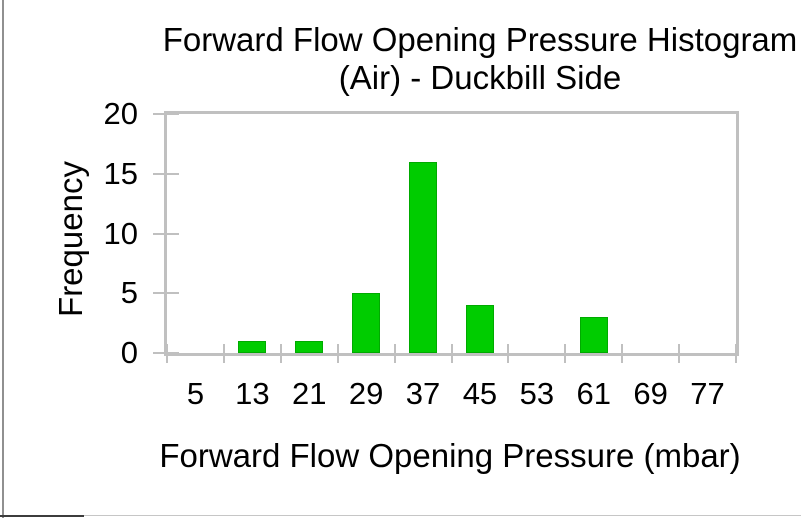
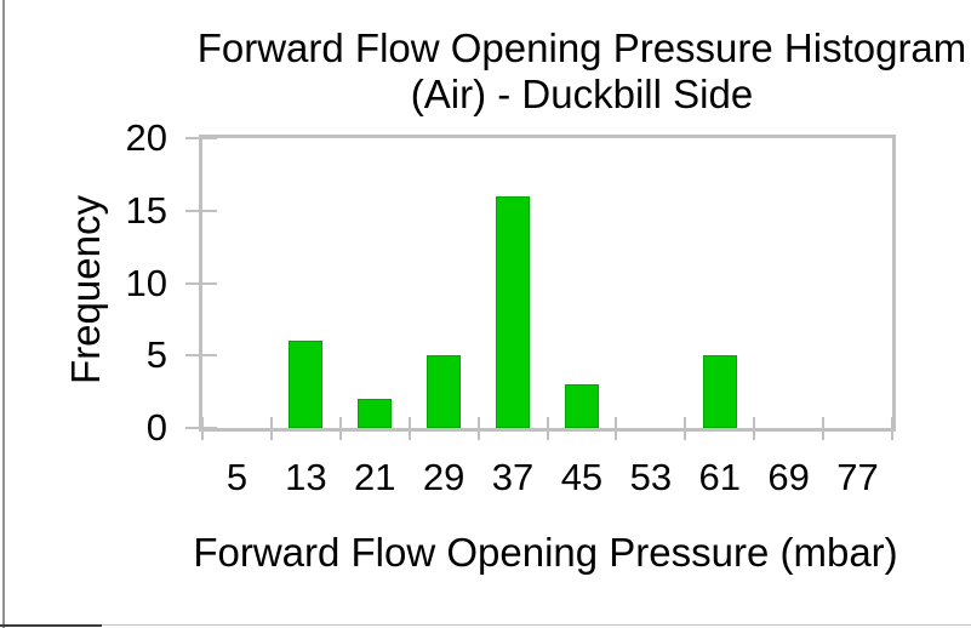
13: 1 -> 6
21: 1 -> 2
45: 4 -> 3
61: 3 -> 5
